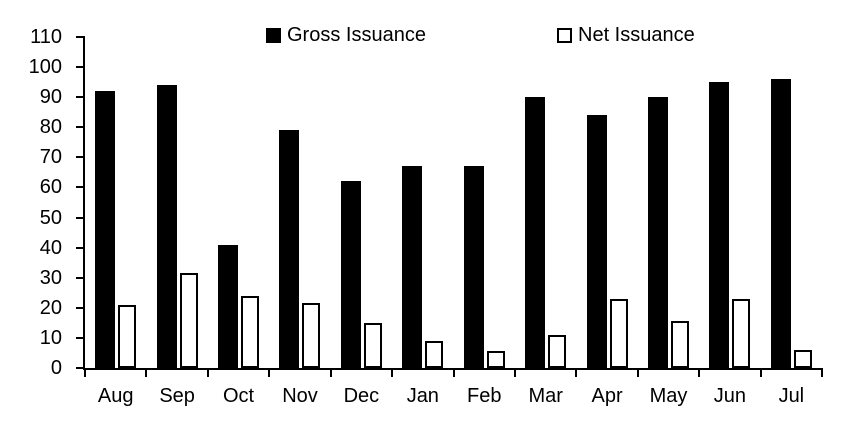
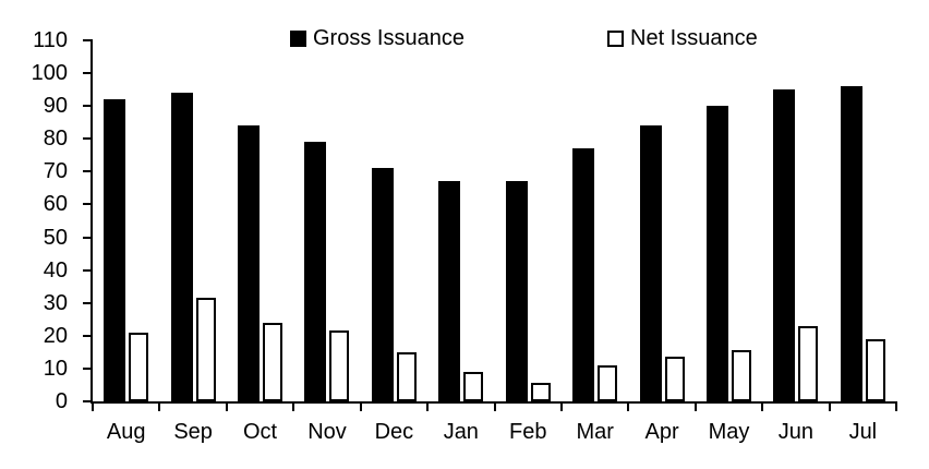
Gross Issuance/Oct: 41 -> 84
Gross Issuance/Dec: 62 -> 71
Gross Issuance/Mar: 90 -> 77
Net Issuance/Apr: 23 -> 14
Net Issuance/Jul: 6 -> 19
